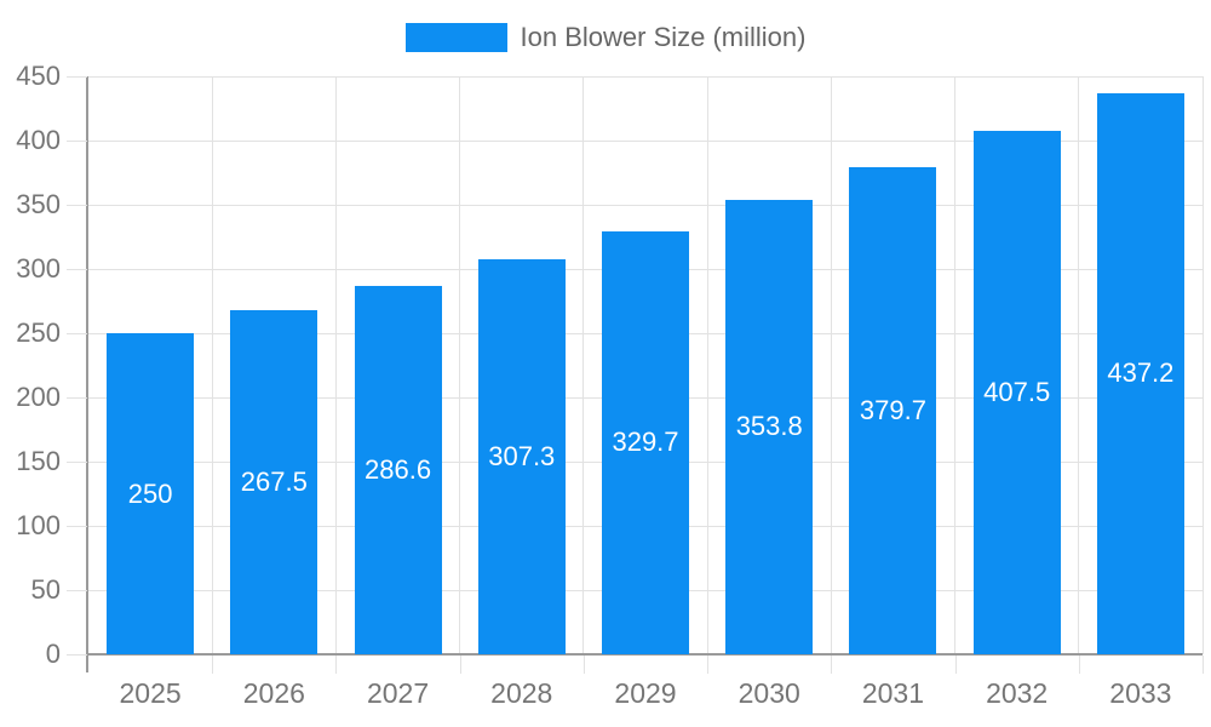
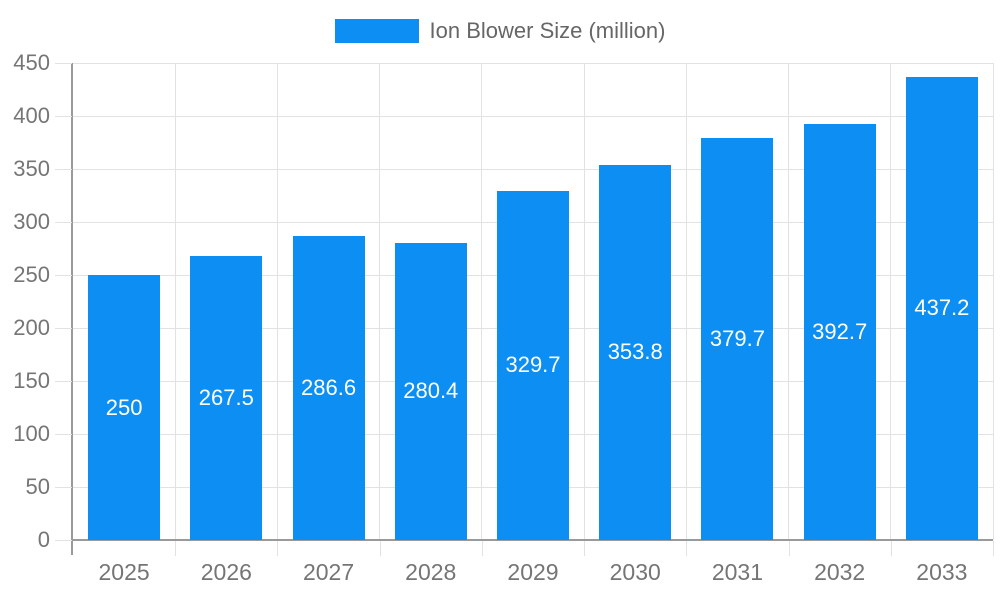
2028: 307.3 -> 280.4
2032: 407.5 -> 392.7
